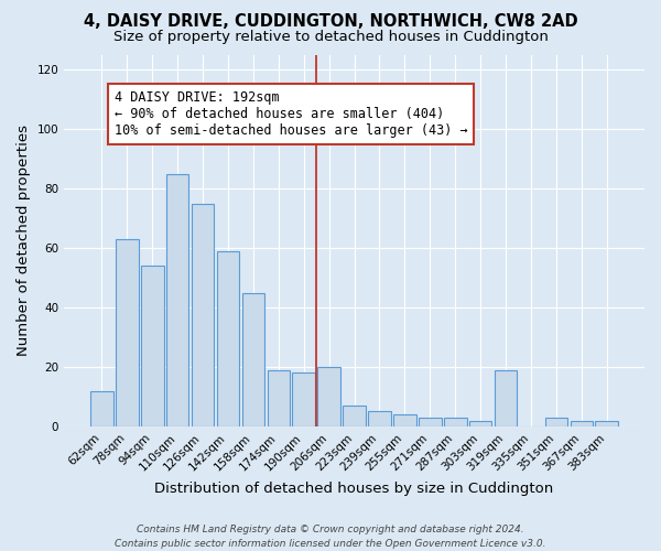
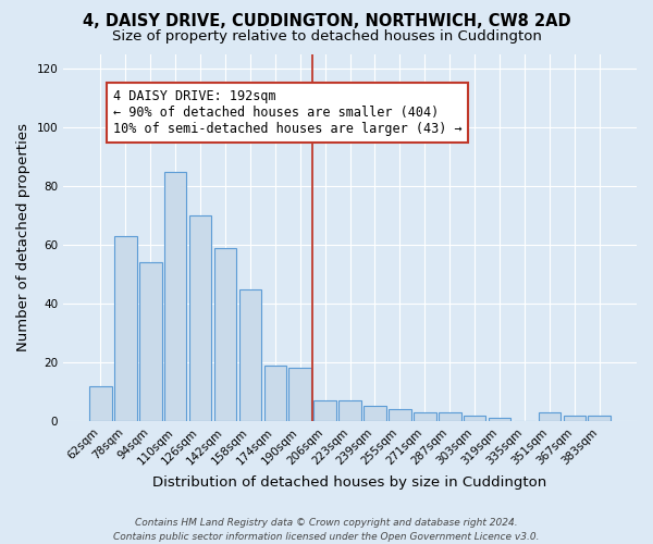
126sqm: 75 -> 70
206sqm: 20 -> 7
319sqm: 19 -> 1
